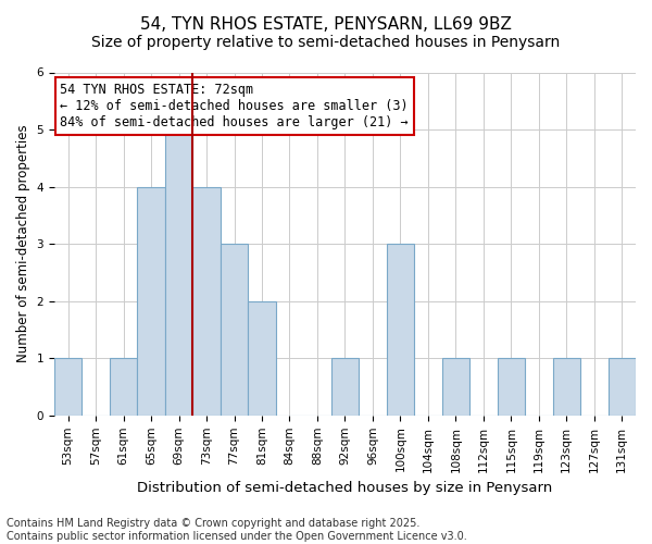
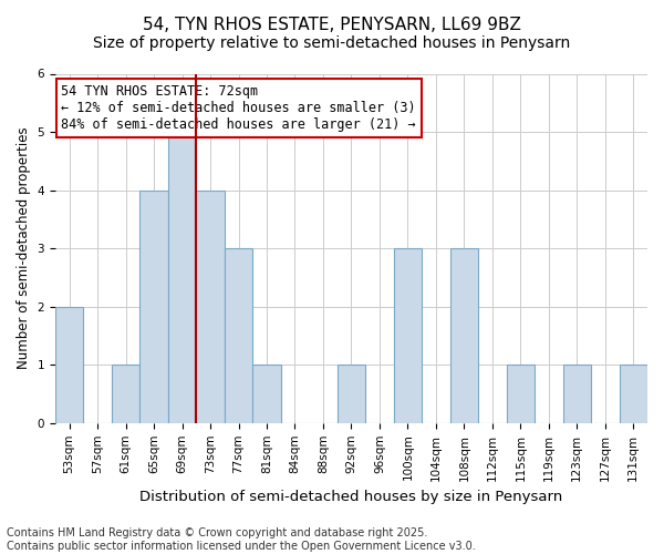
53sqm: 1 -> 2
81sqm: 2 -> 1
108sqm: 1 -> 3
